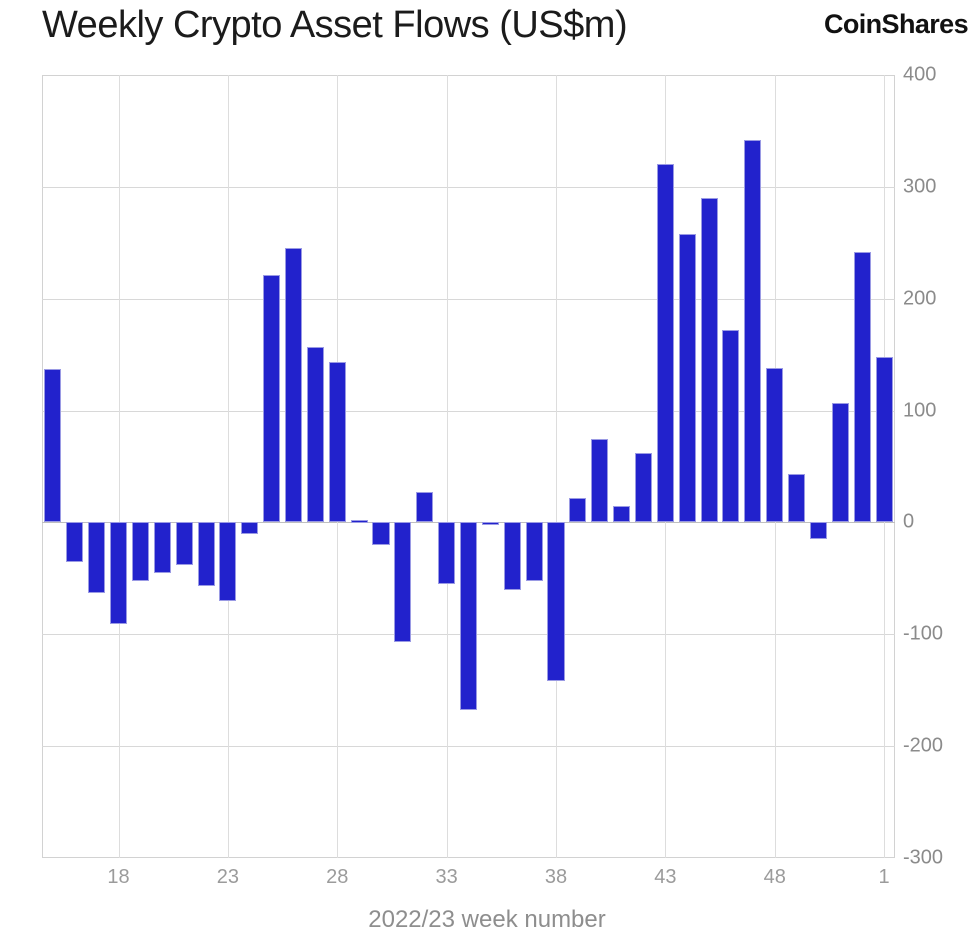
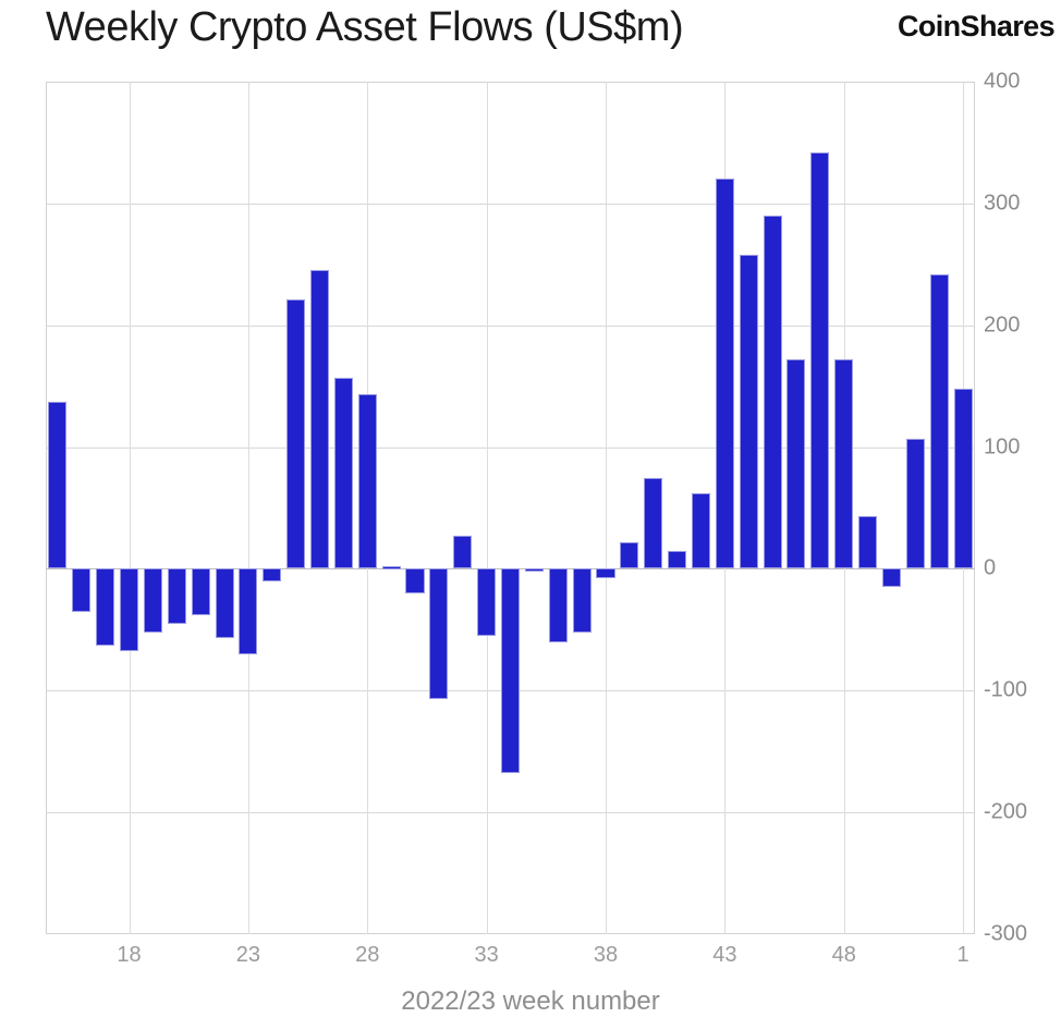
18: -91 -> -68
38: -142 -> -8
48: 138 -> 172
